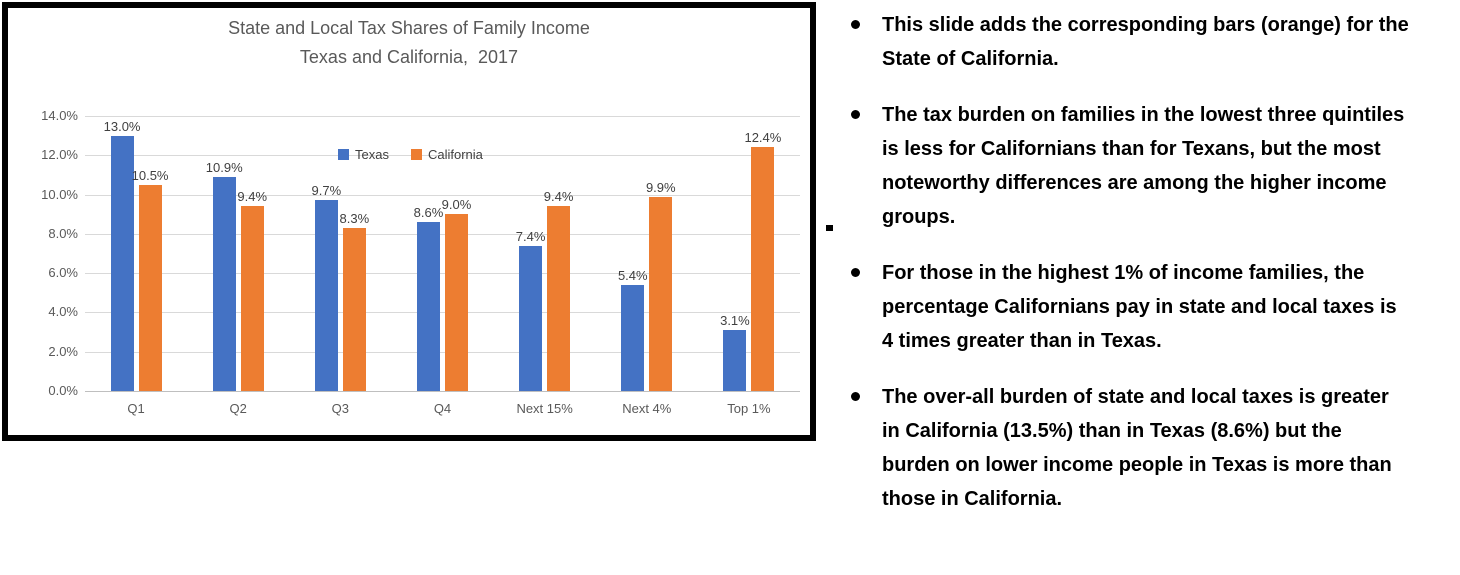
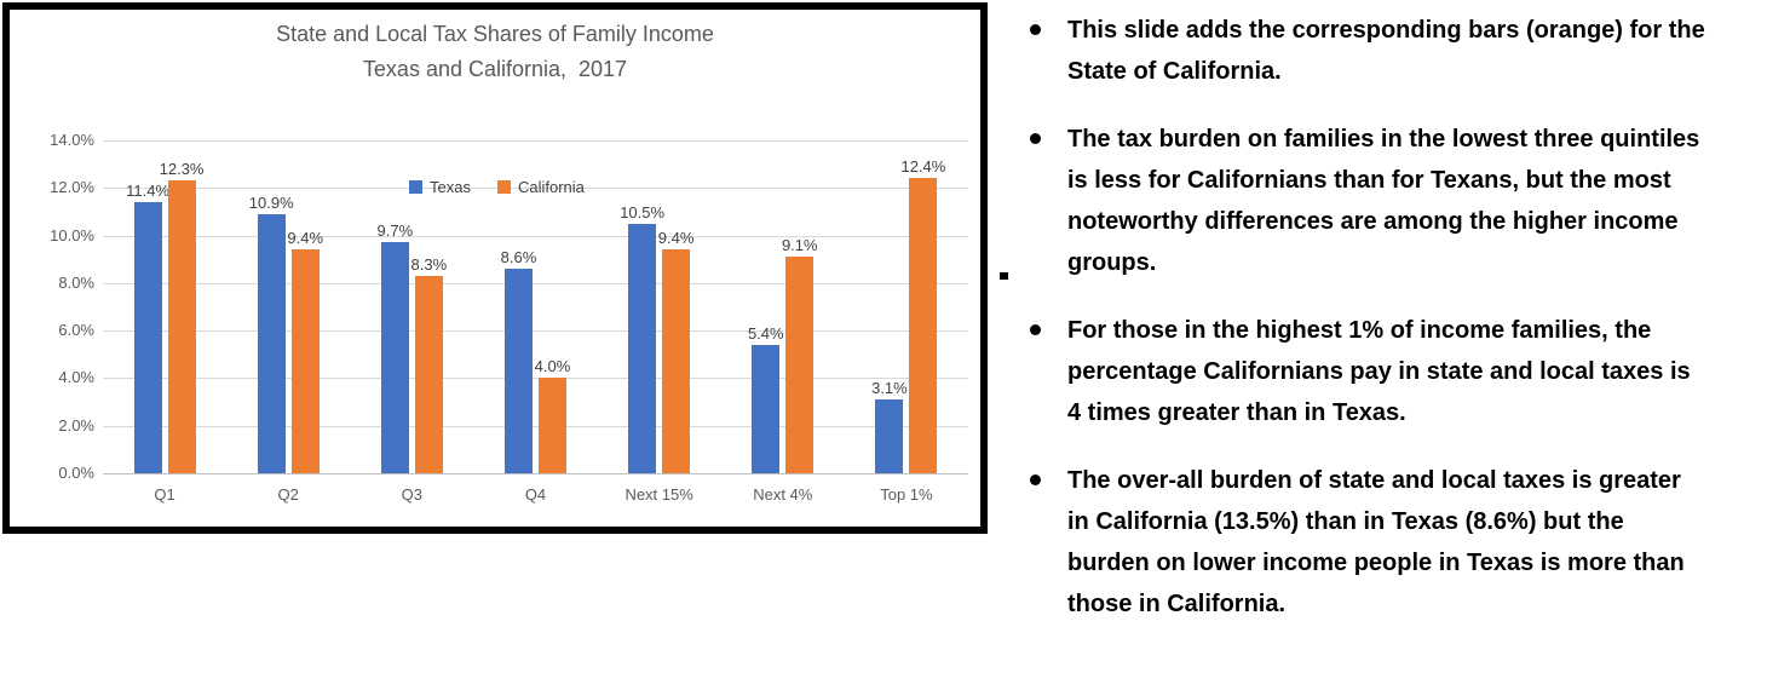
Texas/Q1: 13.0% -> 11.4%
California/Q1: 10.5% -> 12.3%
California/Q4: 9.0% -> 4.0%
Texas/Next 15%: 7.4% -> 10.5%
California/Next 4%: 9.9% -> 9.1%
